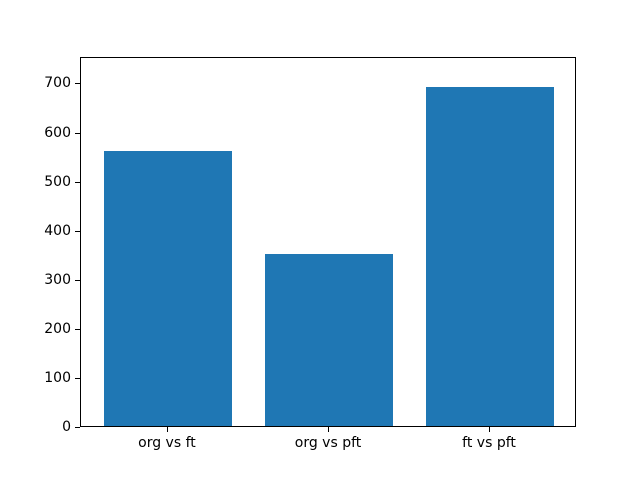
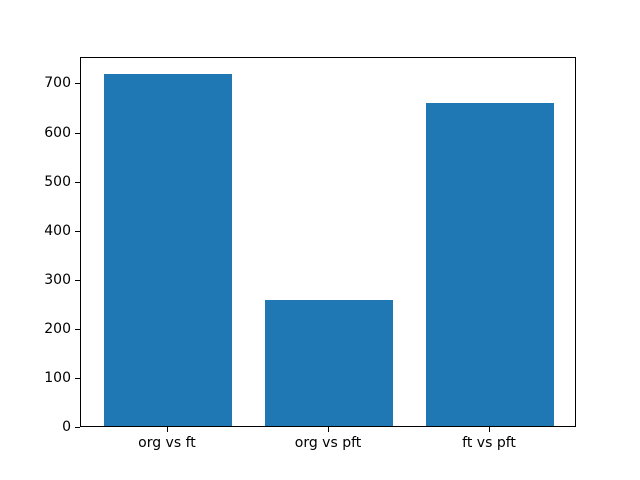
org vs ft: 560 -> 720
org vs pft: 350 -> 260
ft vs pft: 690 -> 660
